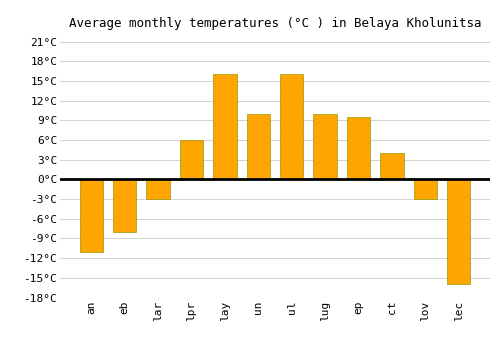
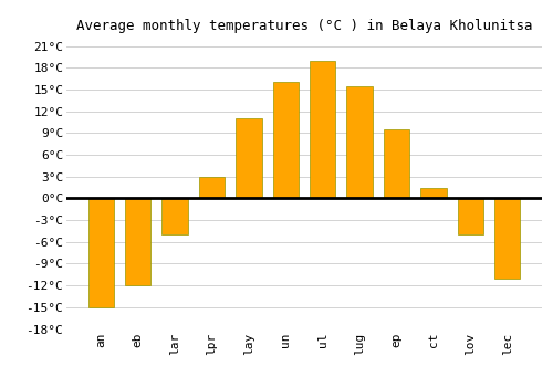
an: -11.0°C -> -15.0°C
eb: -8.0°C -> -12.0°C
lar: -3.0°C -> -5.0°C
lpr: 6.0°C -> 3.0°C
lay: 16.0°C -> 11.0°C
un: 10.0°C -> 16.0°C
ul: 16.0°C -> 19.0°C
lug: 10.0°C -> 15.5°C
ct: 4.0°C -> 1.5°C
lov: -3.0°C -> -5.0°C
lec: -16.0°C -> -11.0°C
